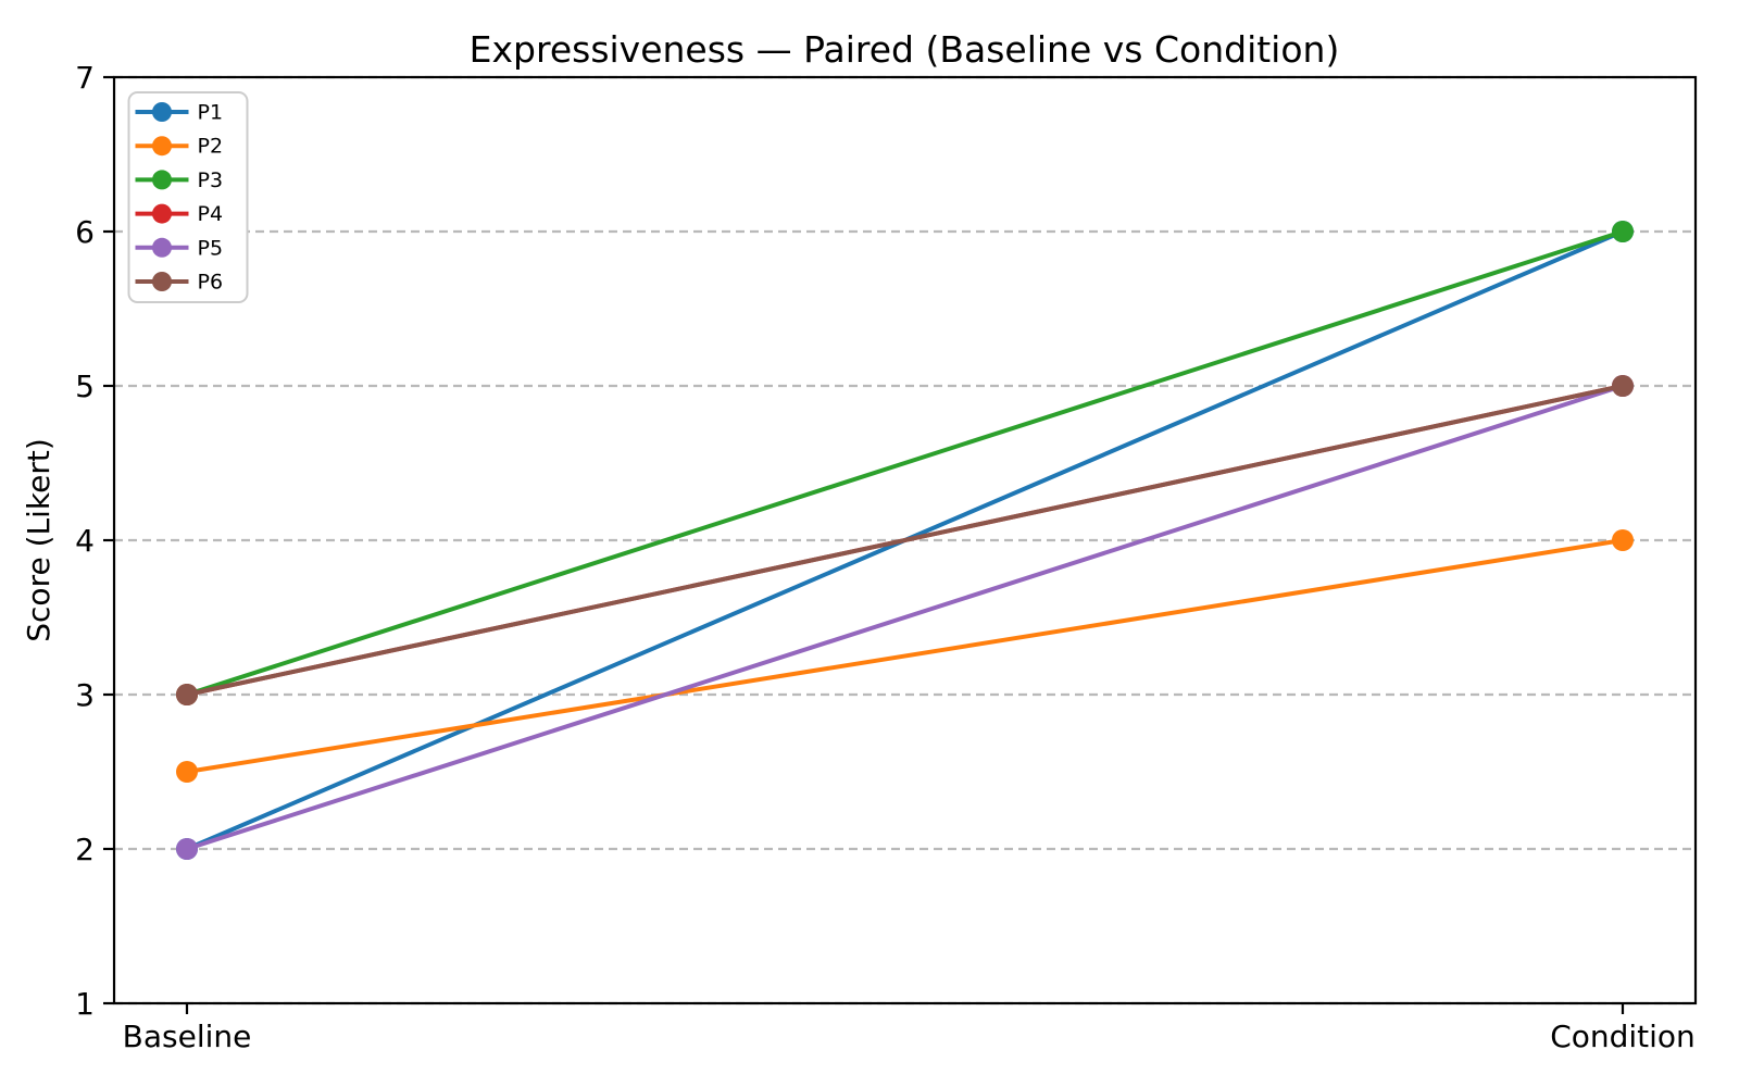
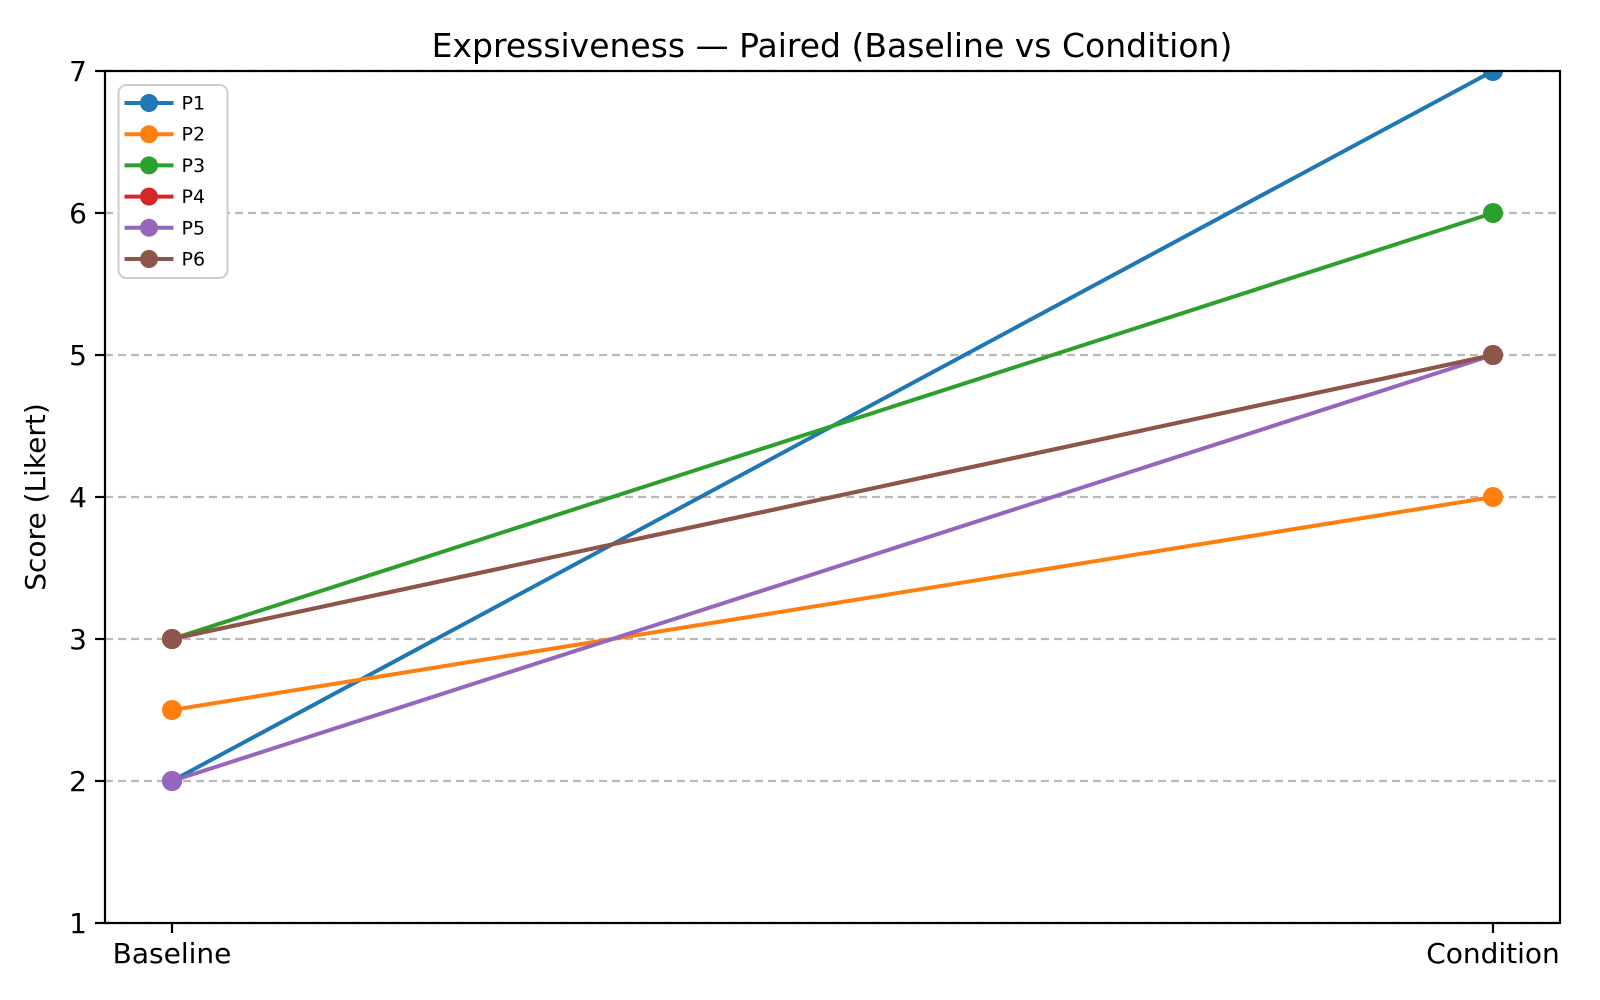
P1/Condition: 6 -> 7
